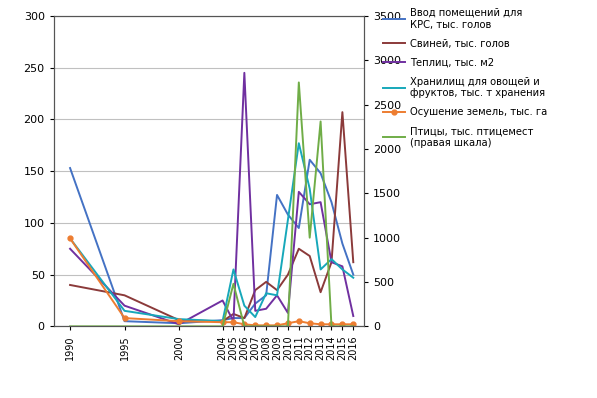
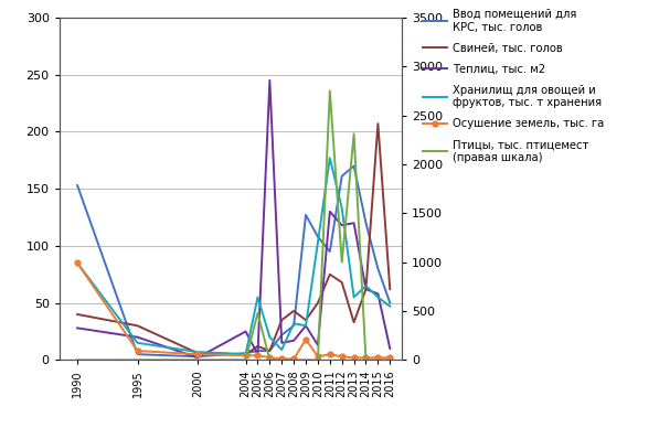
Теплиц, тыс. м2/1990: 75 -> 28
Осушение земель, тыс. га/2009: 1 -> 18
Ввод помещений для КРС, тыс. голов/2013: 148 -> 170
